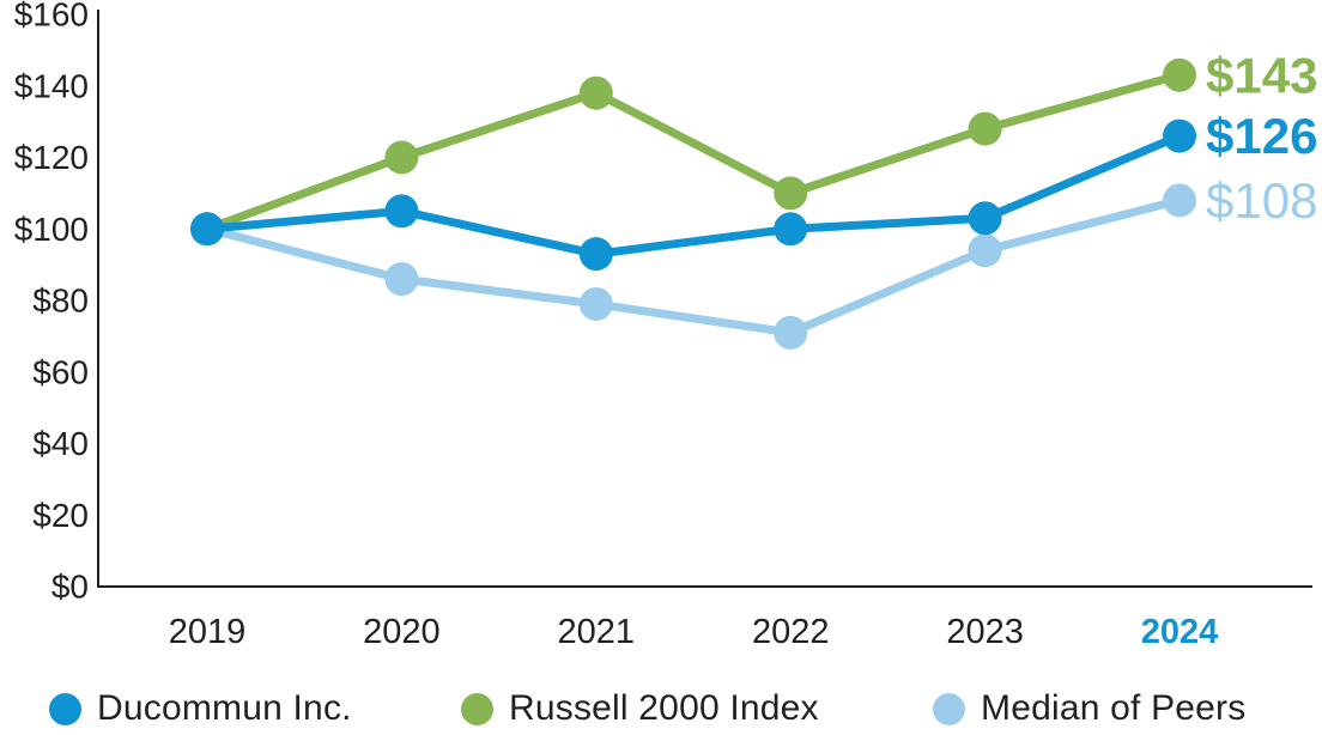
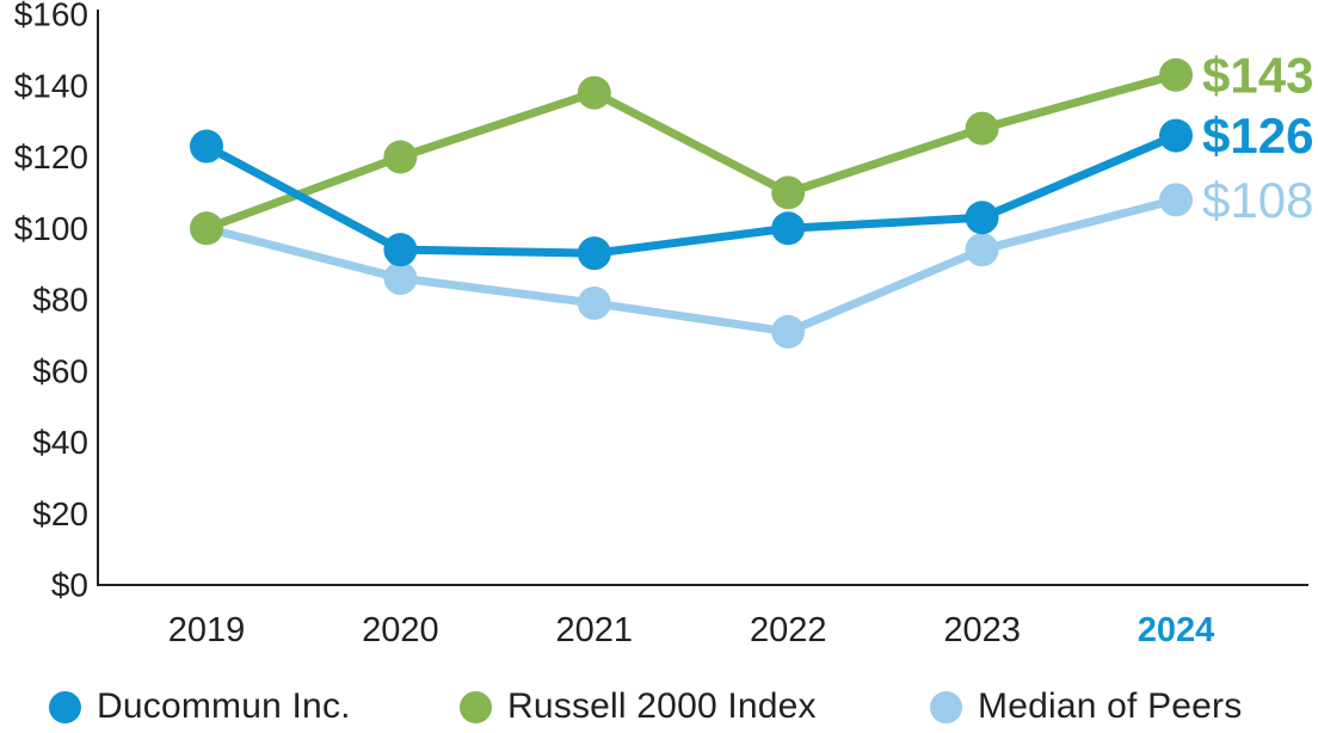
Ducommun Inc./2019: $100 -> $123
Ducommun Inc./2020: $105 -> $94
